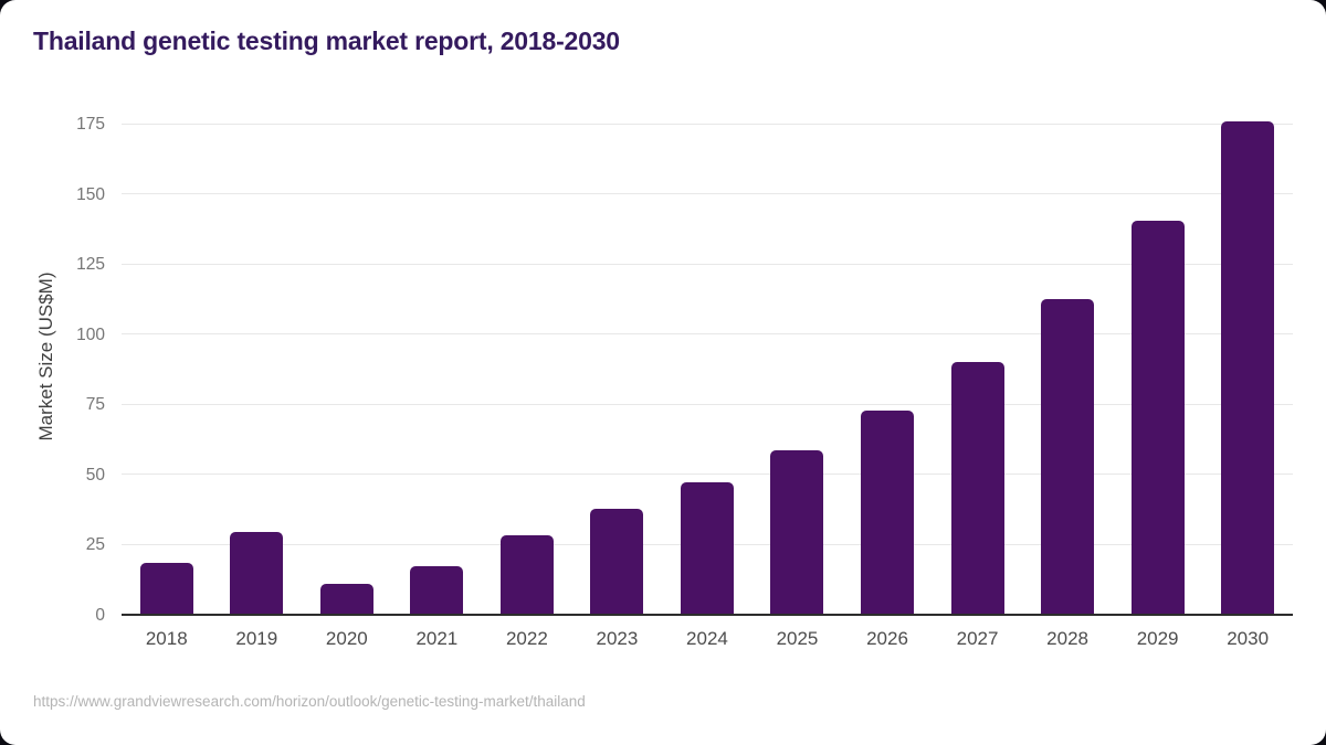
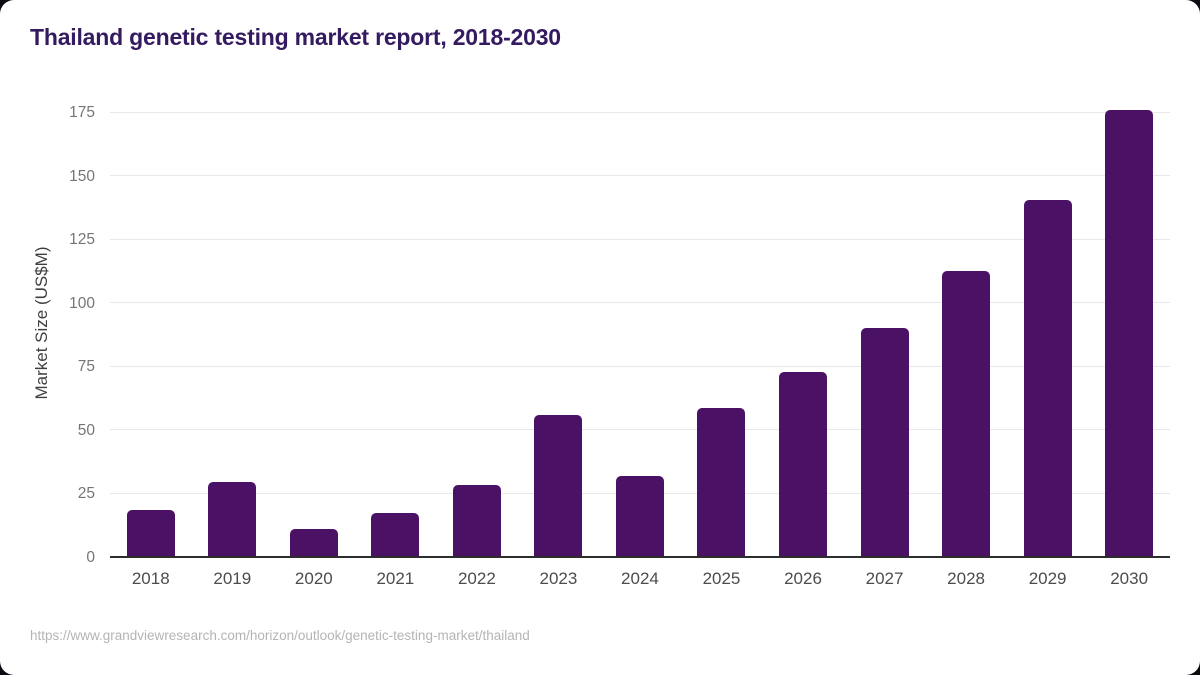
2023: 38 -> 56
2024: 47 -> 32
